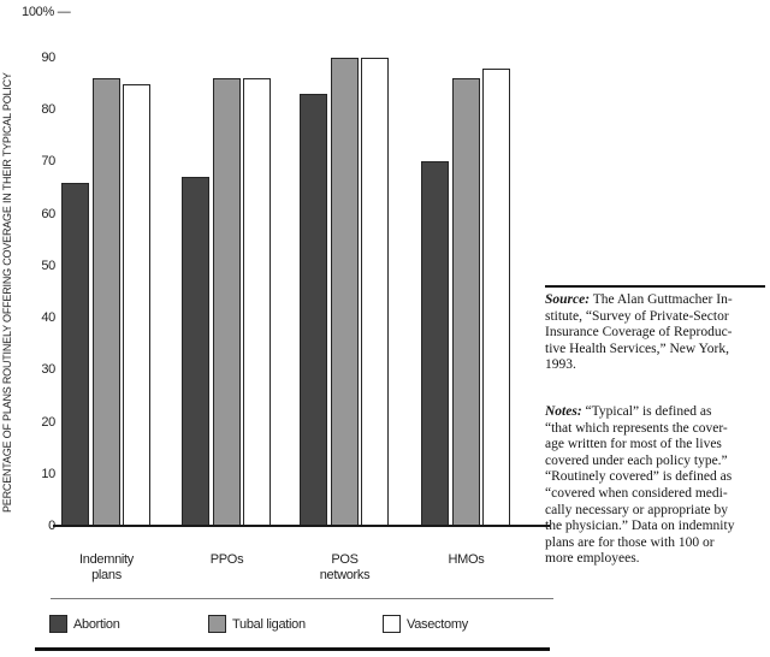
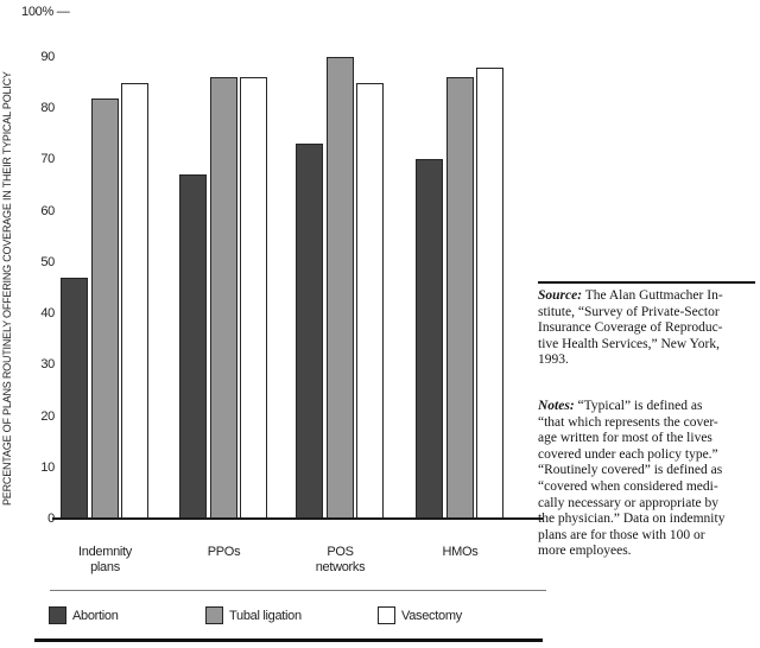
Abortion/Indemnity plans: 66 -> 47
Tubal ligation/Indemnity plans: 86 -> 82
Abortion/POS networks: 83 -> 73
Vasectomy/POS networks: 90 -> 85
